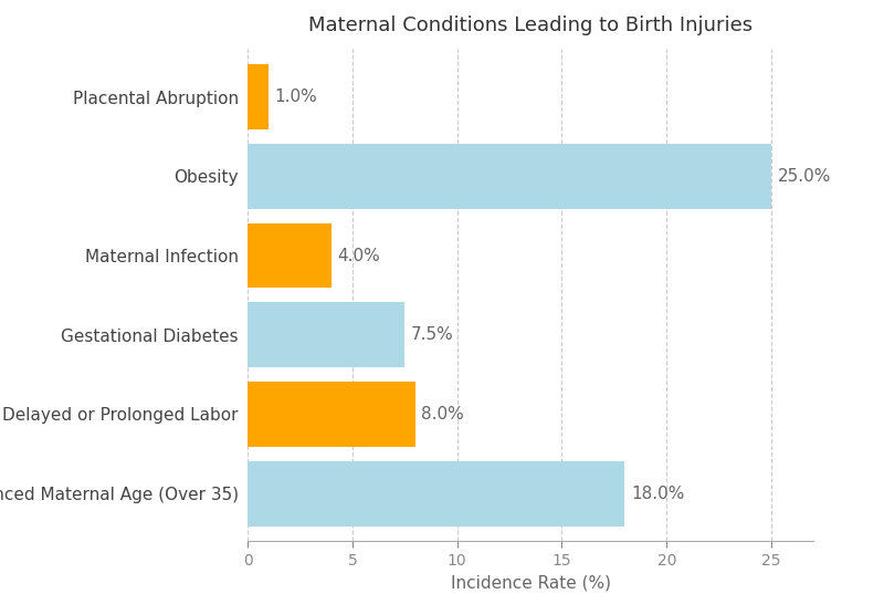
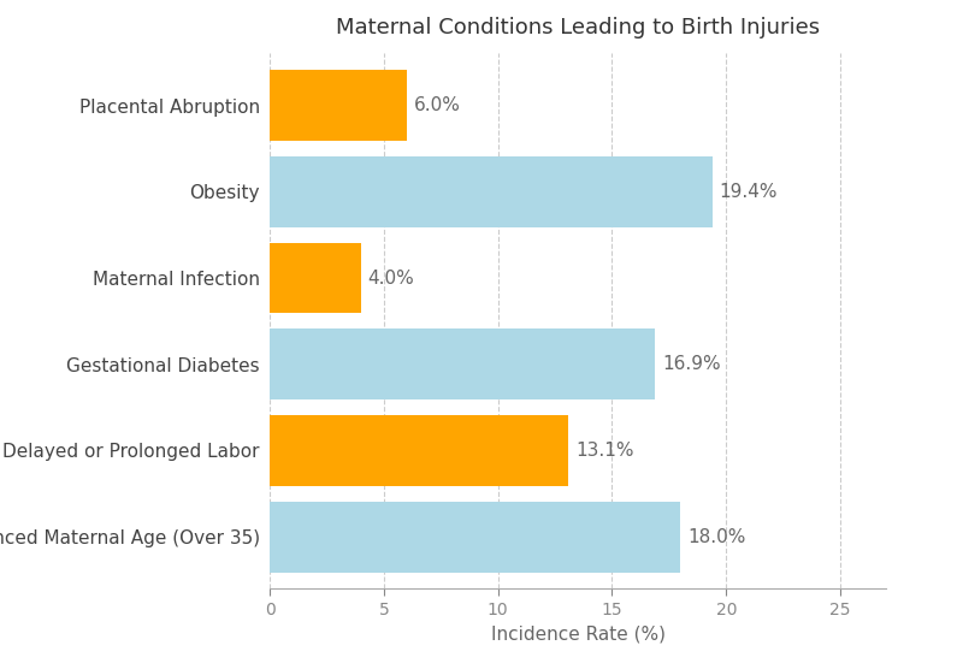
Placental Abruption: 1.0% -> 6.0%
Obesity: 25.0% -> 19.4%
Gestational Diabetes: 7.5% -> 16.9%
Delayed or Prolonged Labor: 8.0% -> 13.1%
